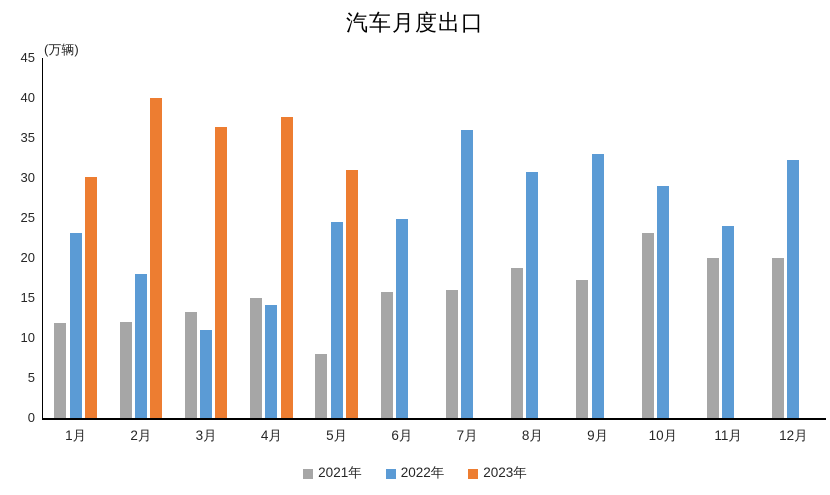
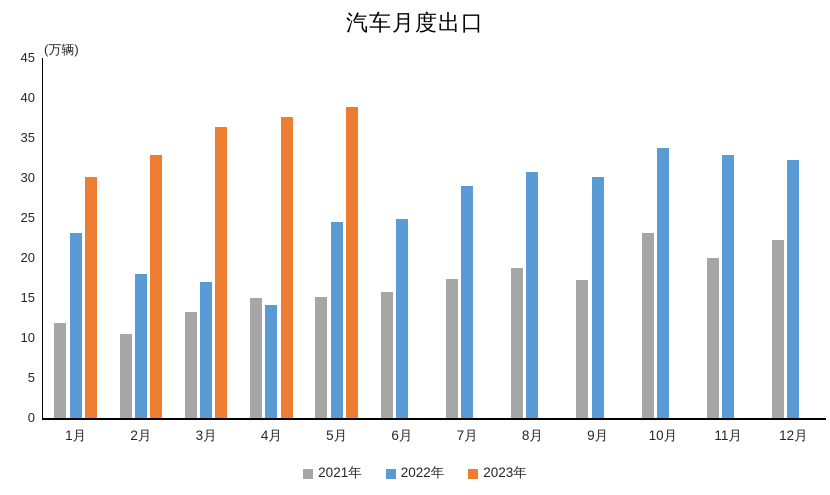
2021年/2月: 12 -> 10
2023年/2月: 40 -> 33
2022年/3月: 11 -> 17
2021年/5月: 8 -> 15
2023年/5月: 31 -> 39
2021年/7月: 16 -> 17
2022年/7月: 36 -> 29
2022年/9月: 33 -> 30
2022年/10月: 29 -> 34
2022年/11月: 24 -> 33
2021年/12月: 20 -> 22
